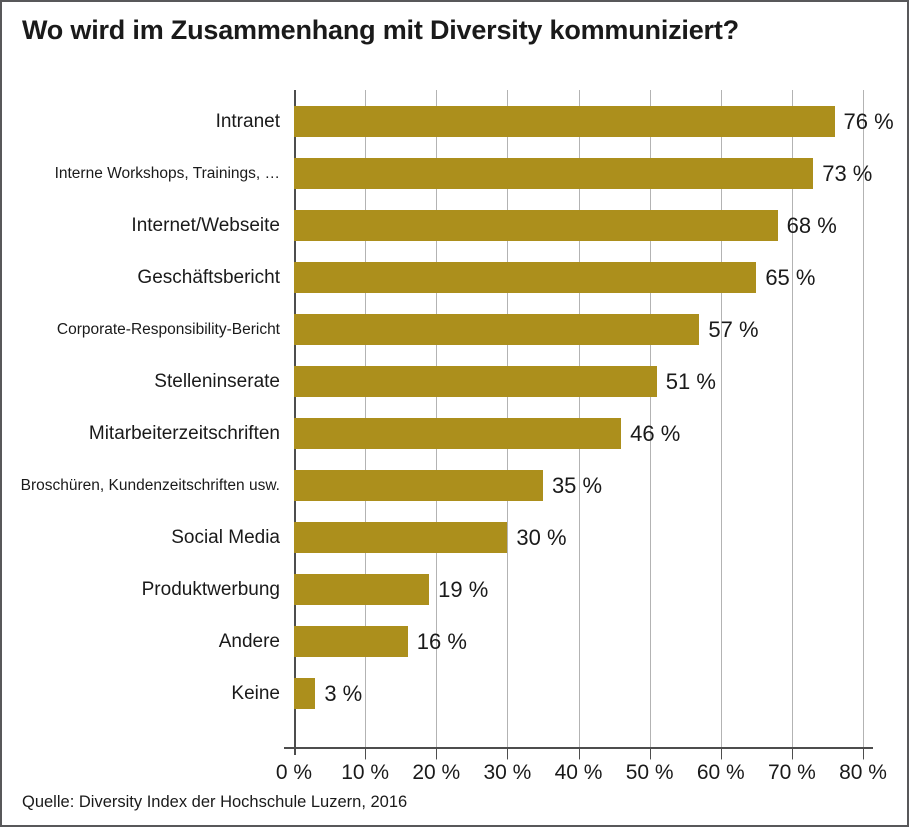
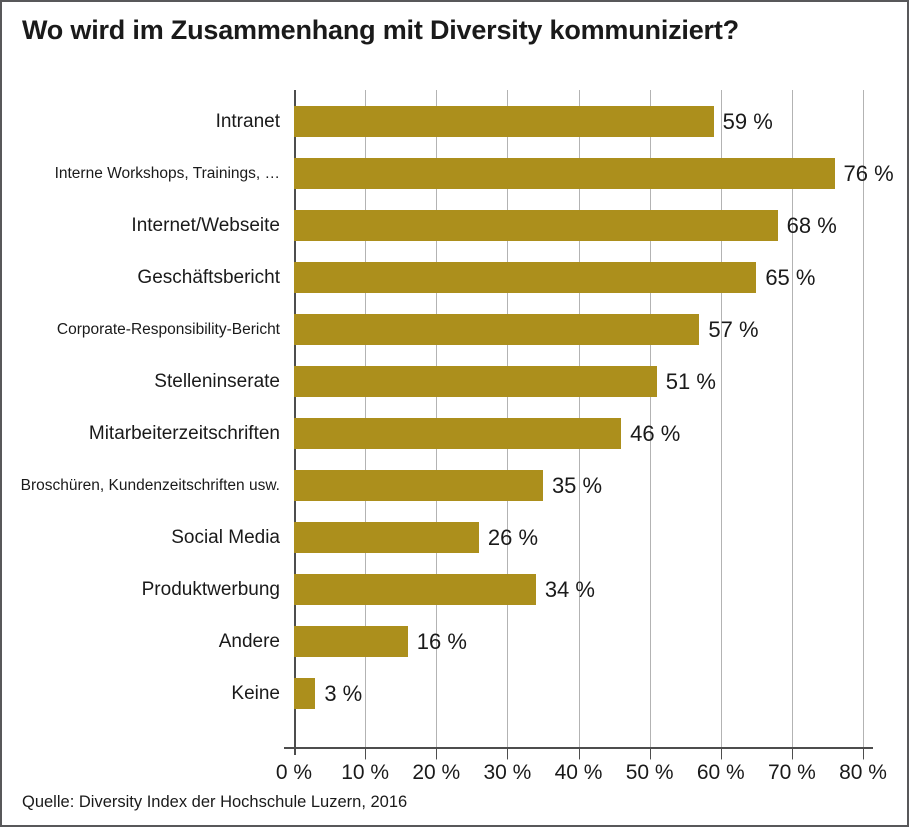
Intranet: 76 -> 59
Interne Workshops, Trainings, …: 73 -> 76
Social Media: 30 -> 26
Produktwerbung: 19 -> 34
